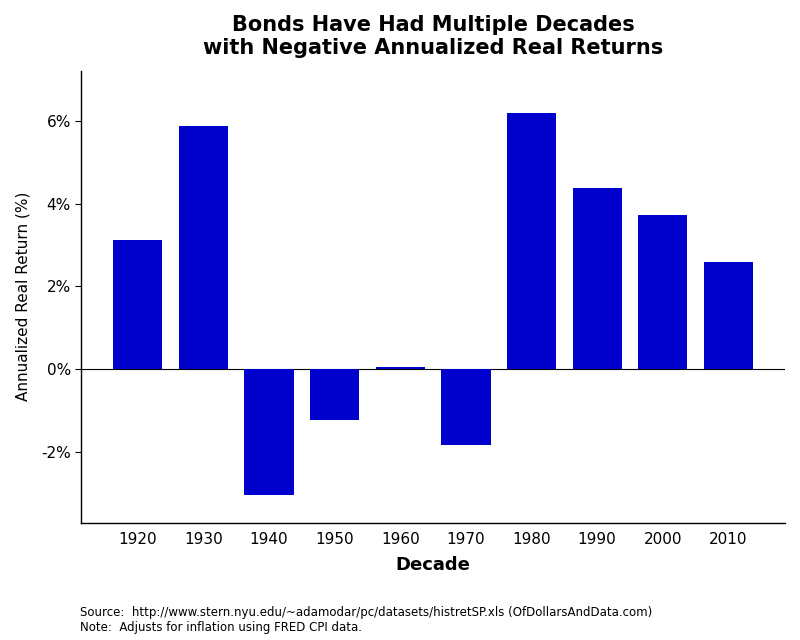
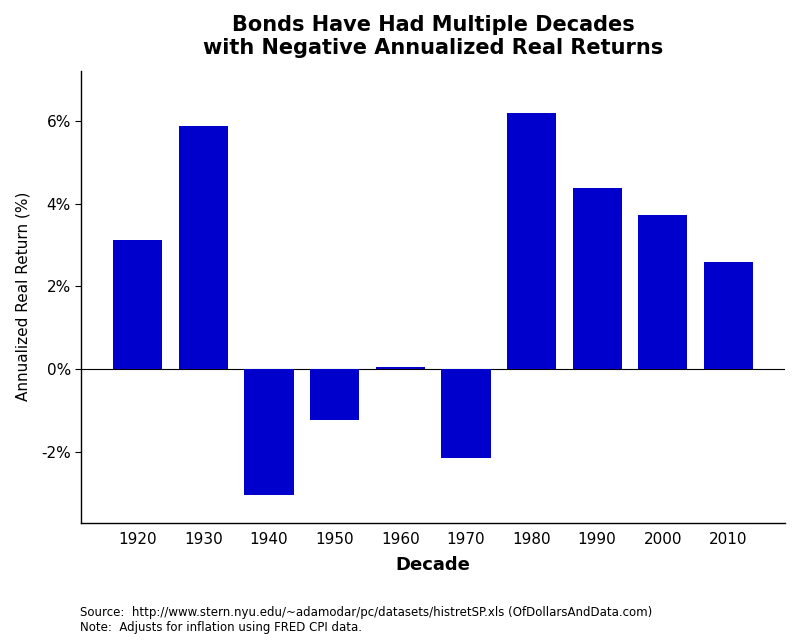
1970: -1.82% -> -2.15%
